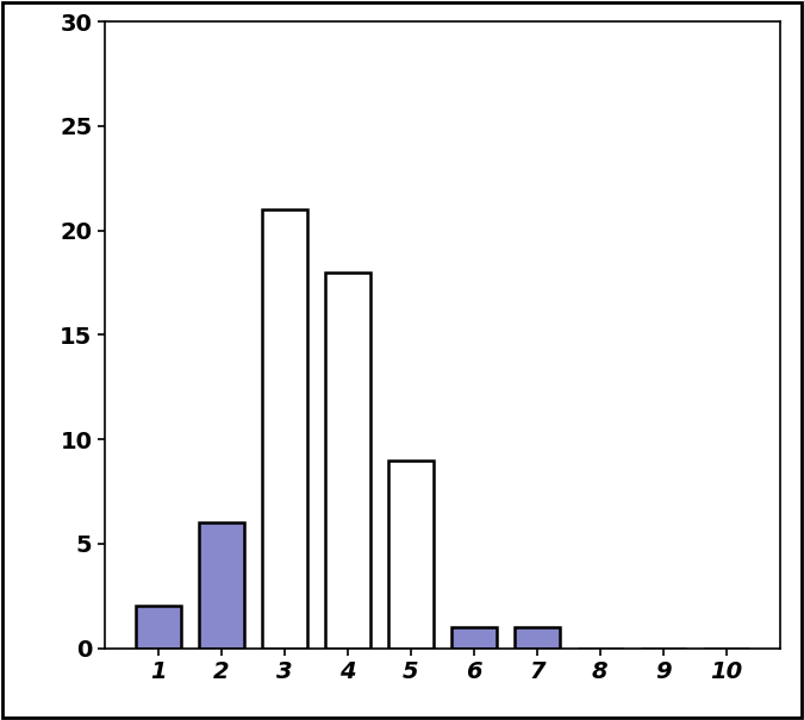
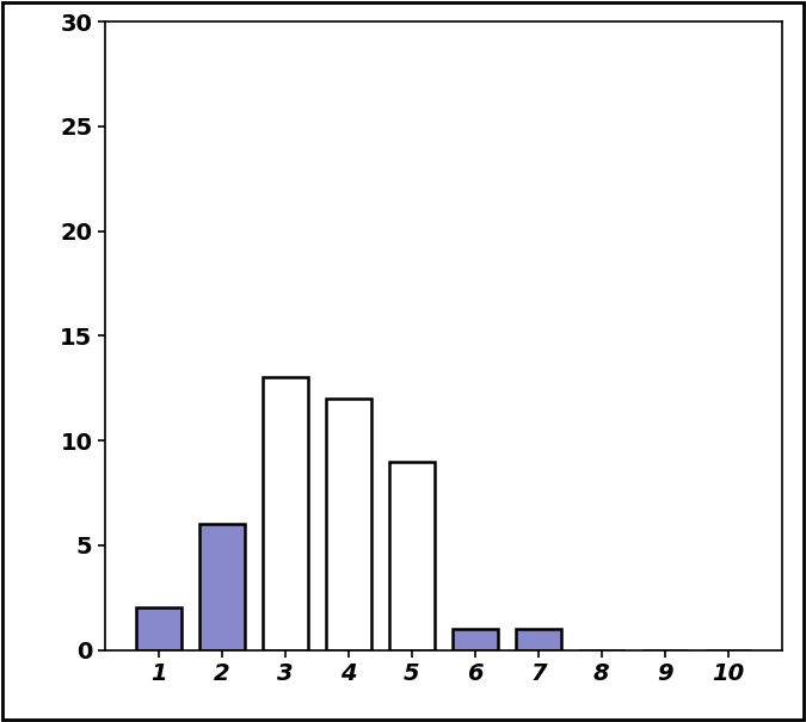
3: 21 -> 13
4: 18 -> 12
